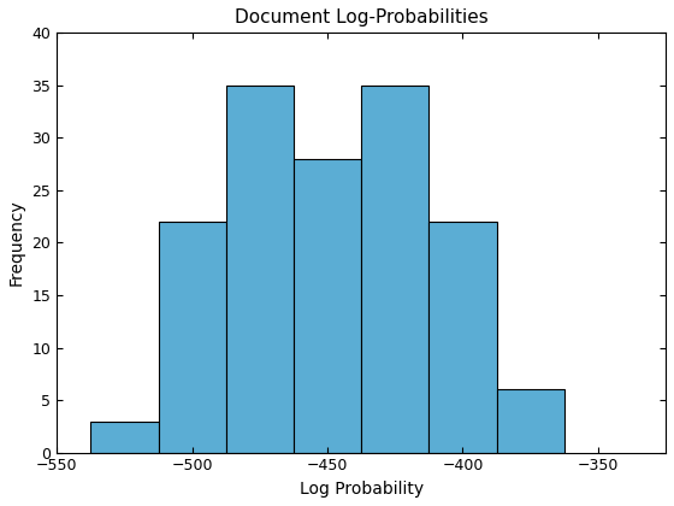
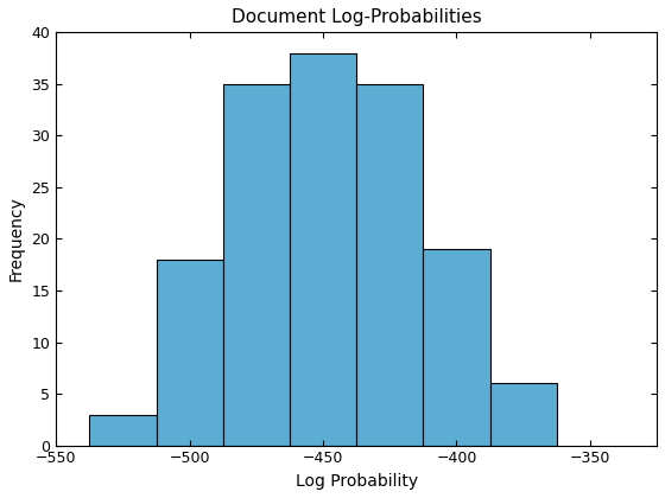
−500: 22 -> 18
−450: 28 -> 38
−400: 22 -> 19
